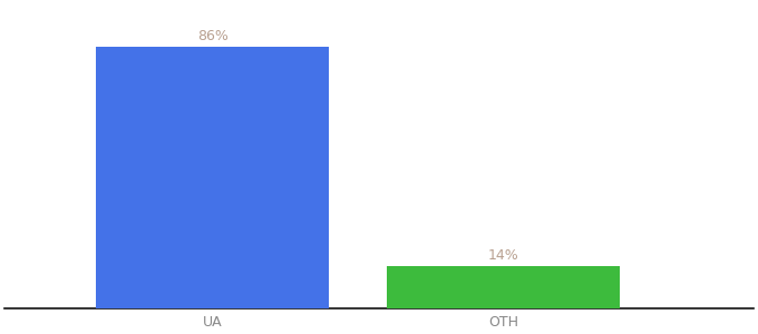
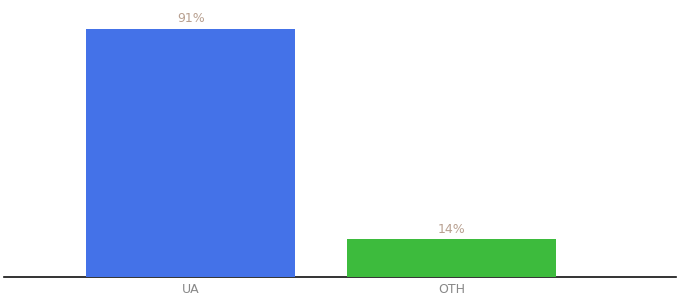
UA: 86% -> 91%
